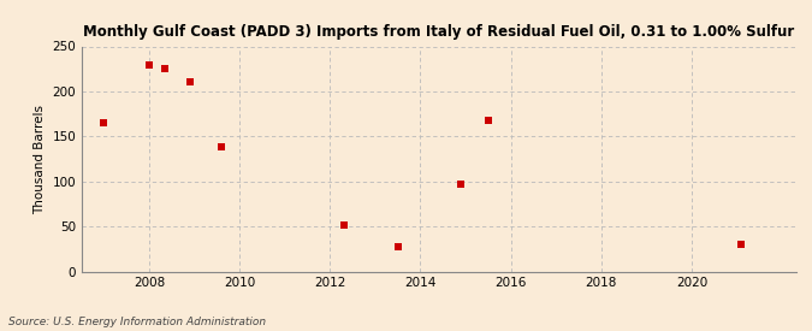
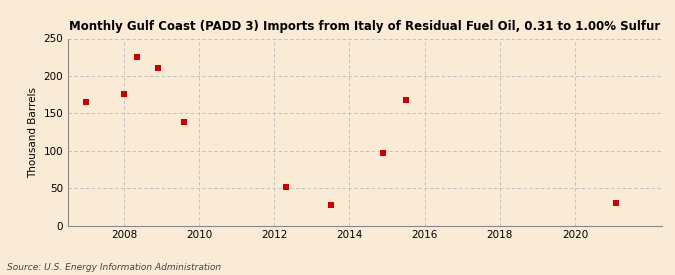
2008: 229 -> 176
